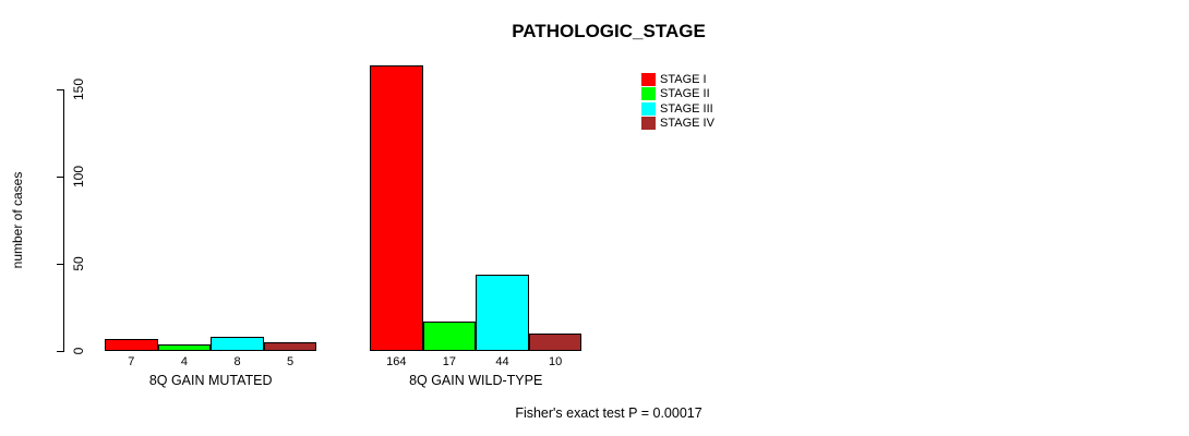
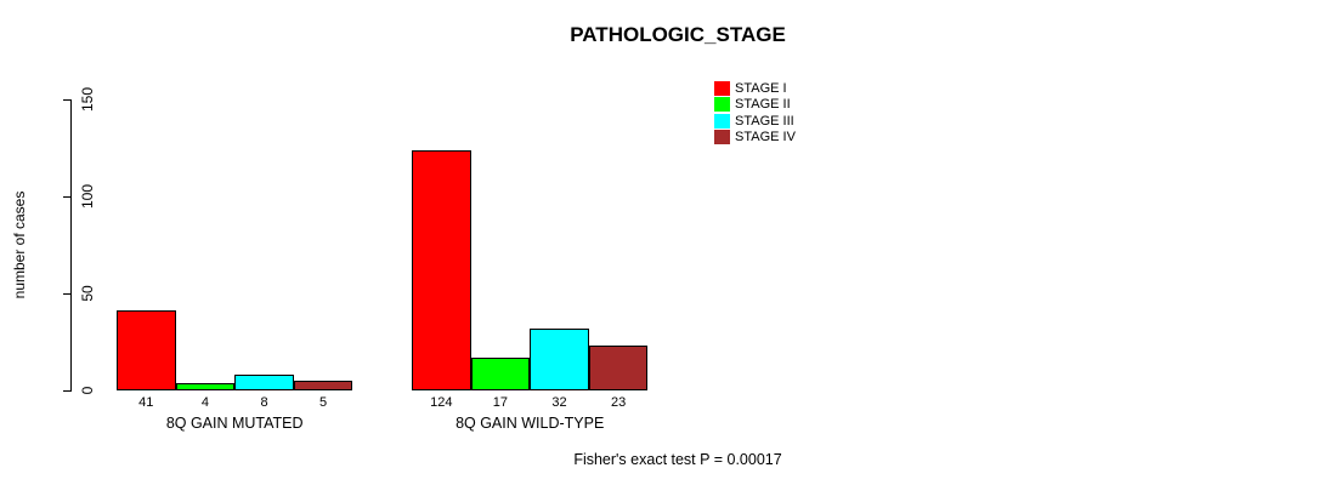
STAGE I/8Q GAIN MUTATED: 7 -> 41
STAGE I/8Q GAIN WILD-TYPE: 164 -> 124
STAGE III/8Q GAIN WILD-TYPE: 44 -> 32
STAGE IV/8Q GAIN WILD-TYPE: 10 -> 23
